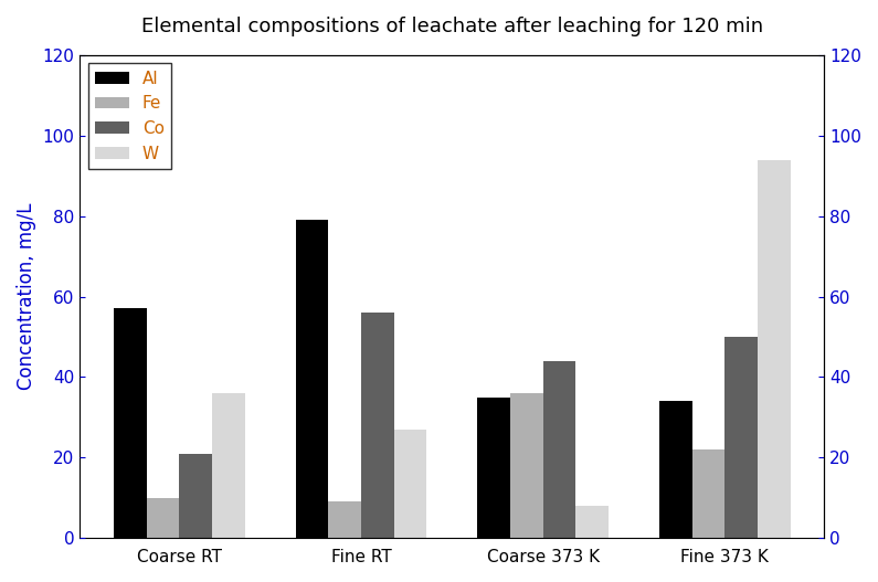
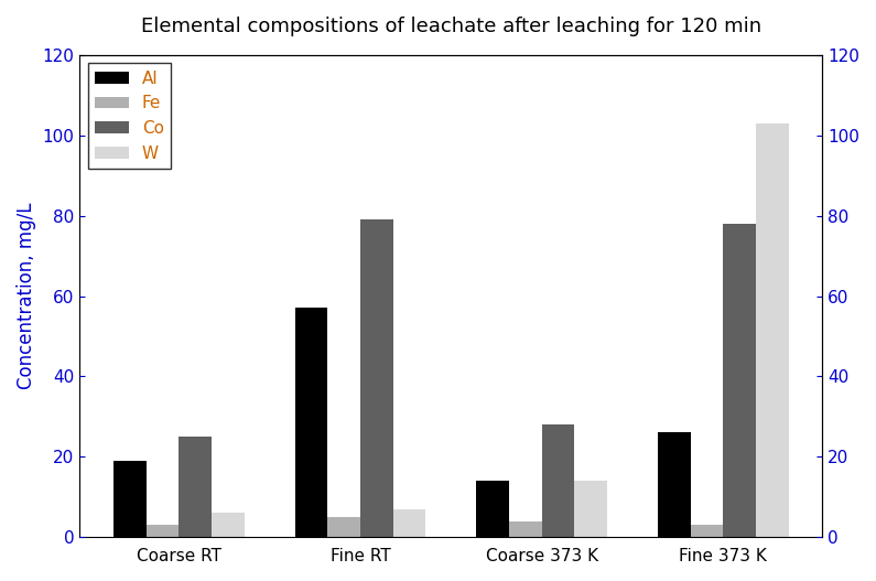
Al/Coarse RT: 57 -> 19
Fe/Coarse RT: 10 -> 3
Co/Coarse RT: 21 -> 25
W/Coarse RT: 36 -> 6
Al/Fine RT: 79 -> 57
Fe/Fine RT: 9 -> 5
Co/Fine RT: 56 -> 79
W/Fine RT: 27 -> 7
Al/Coarse 373 K: 35 -> 14
Fe/Coarse 373 K: 36 -> 4
Co/Coarse 373 K: 44 -> 28
W/Coarse 373 K: 8 -> 14
Al/Fine 373 K: 34 -> 26
Fe/Fine 373 K: 22 -> 3
Co/Fine 373 K: 50 -> 78
W/Fine 373 K: 94 -> 103
